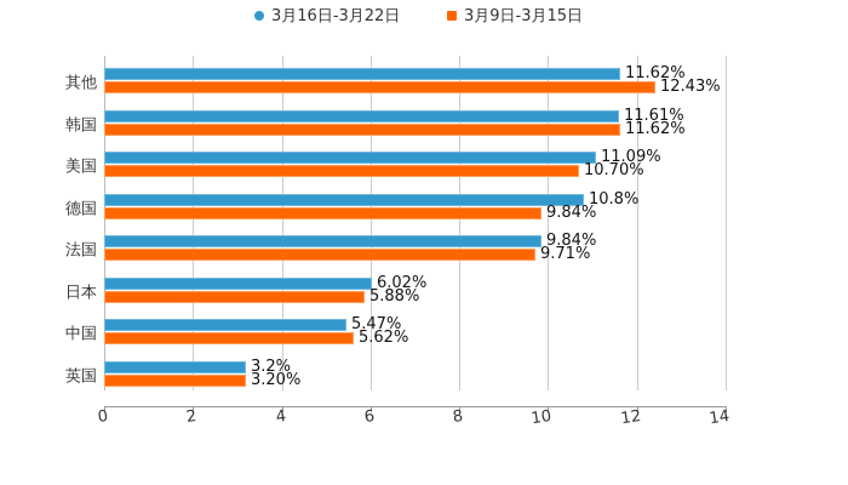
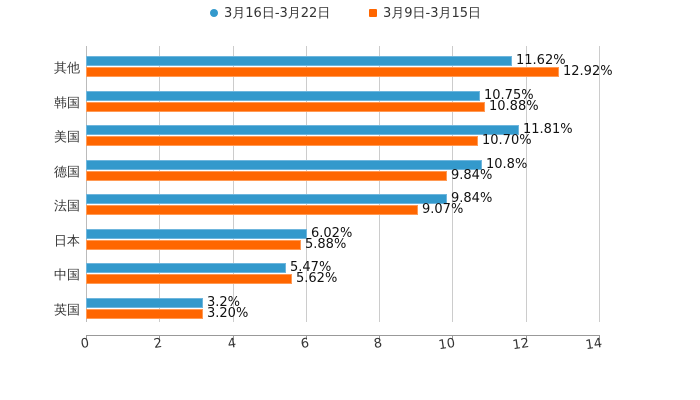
3月9日-3月15日/其他: 12.43% -> 12.92%
3月16日-3月22日/韩国: 11.61% -> 10.75%
3月9日-3月15日/韩国: 11.62% -> 10.88%
3月16日-3月22日/美国: 11.09% -> 11.81%
3月9日-3月15日/法国: 9.71% -> 9.07%
